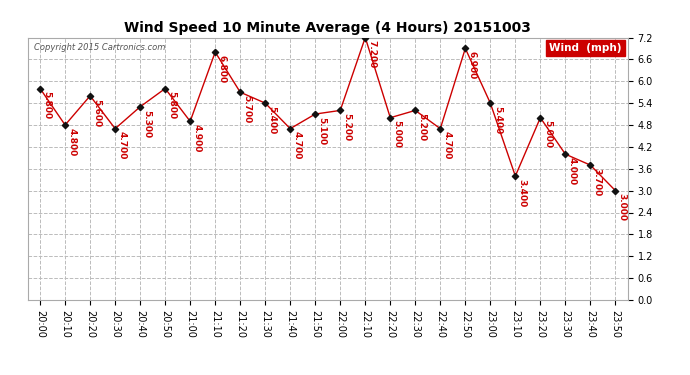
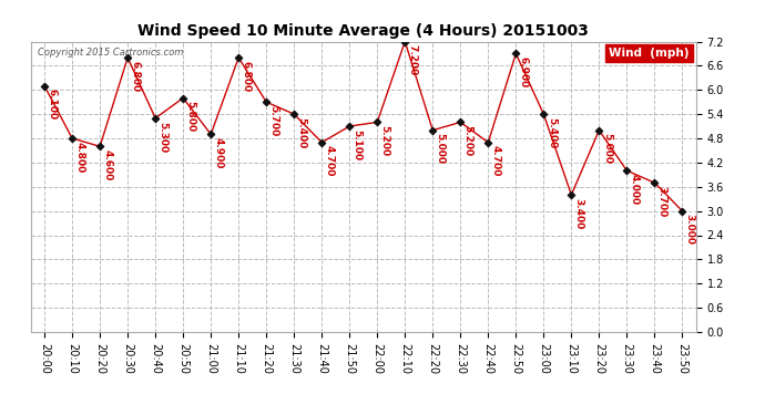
20:00: 5.800 -> 6.100
20:20: 5.600 -> 4.600
20:30: 4.700 -> 6.800
